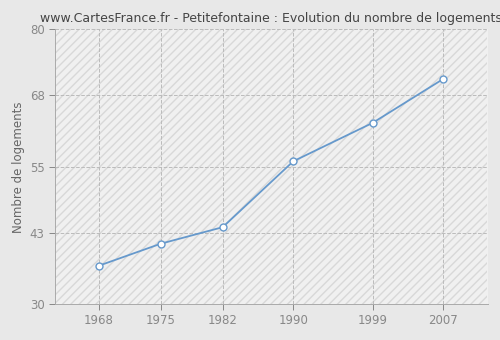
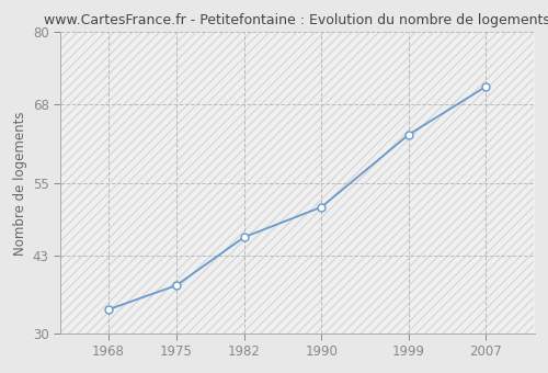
1968: 37 -> 34
1975: 41 -> 38
1982: 44 -> 46
1990: 56 -> 51
